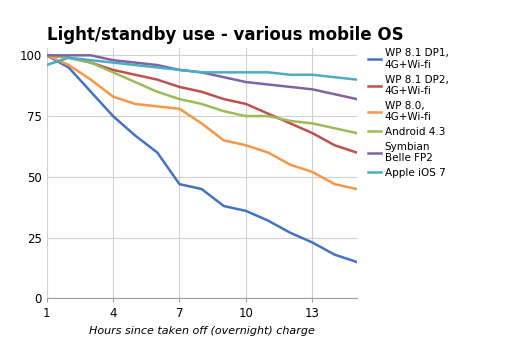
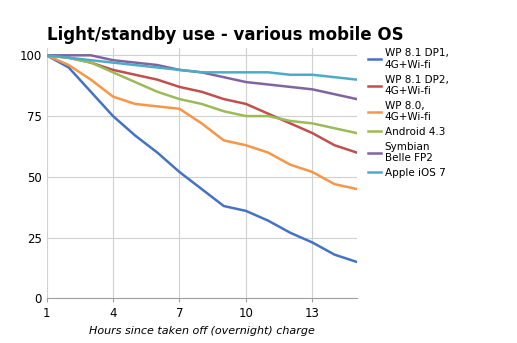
Apple iOS 7/1: 96 -> 100
WP 8.1 DP1, 4G+Wi-fi/7: 47 -> 52
